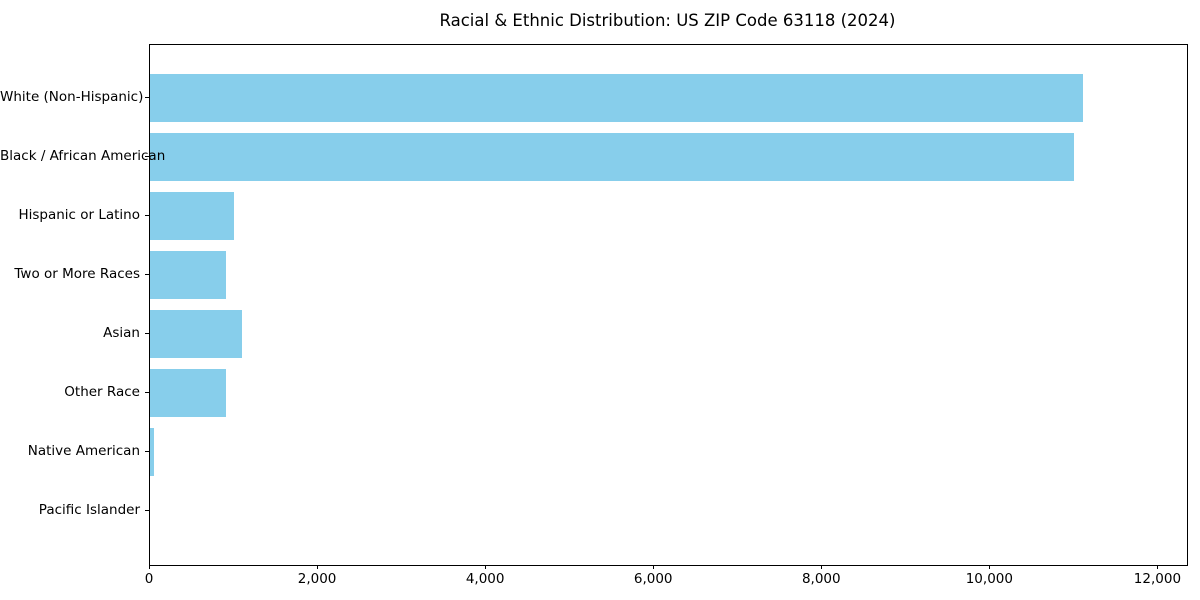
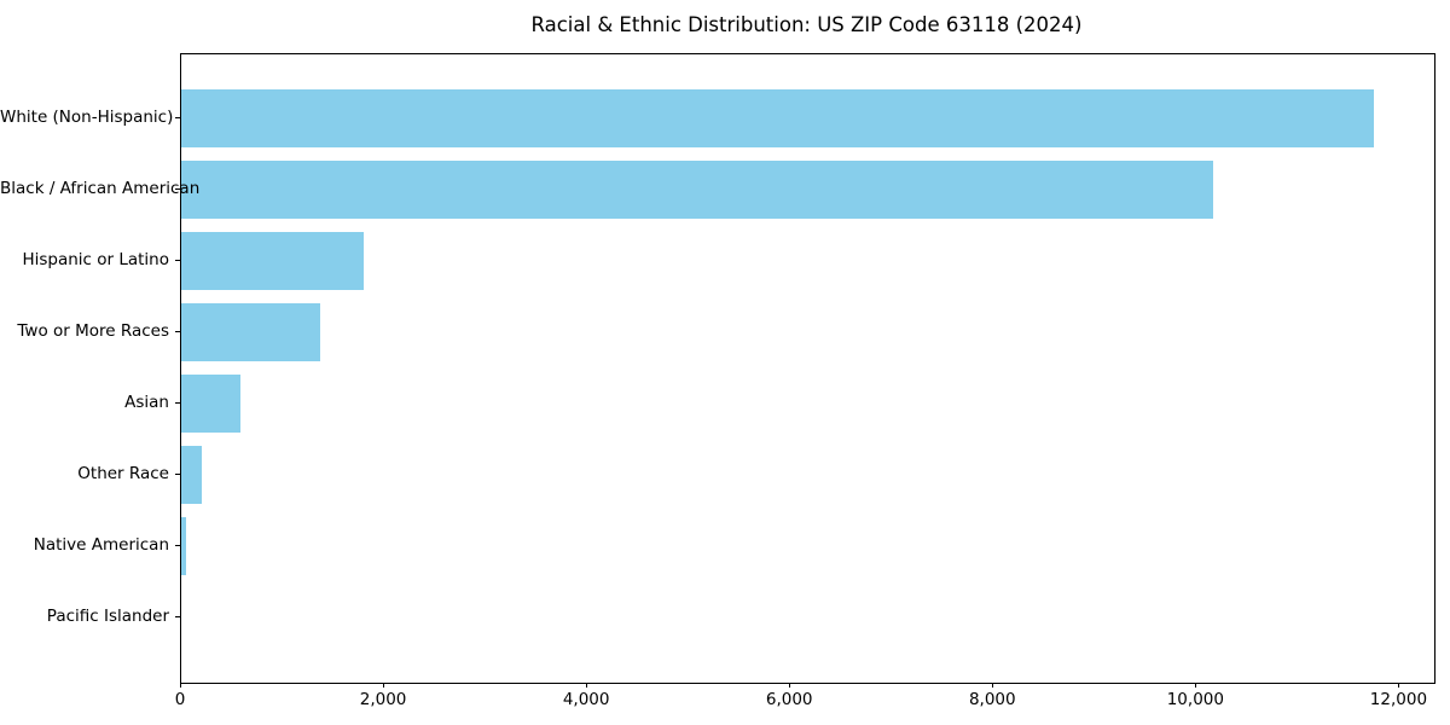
White (Non-Hispanic): 11100 -> 11800
Black / African American: 11000 -> 10200
Hispanic or Latino: 1000 -> 1800
Two or More Races: 900 -> 1400
Asian: 1100 -> 600
Other Race: 900 -> 200
